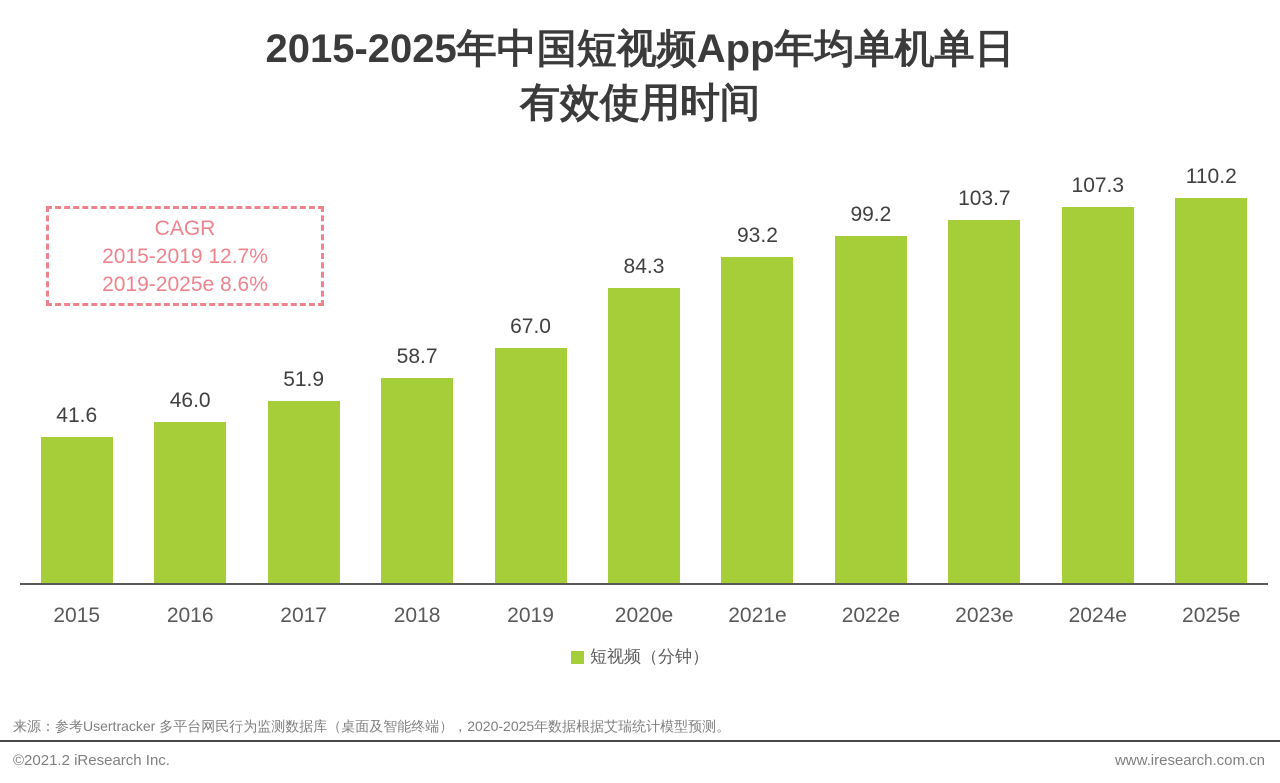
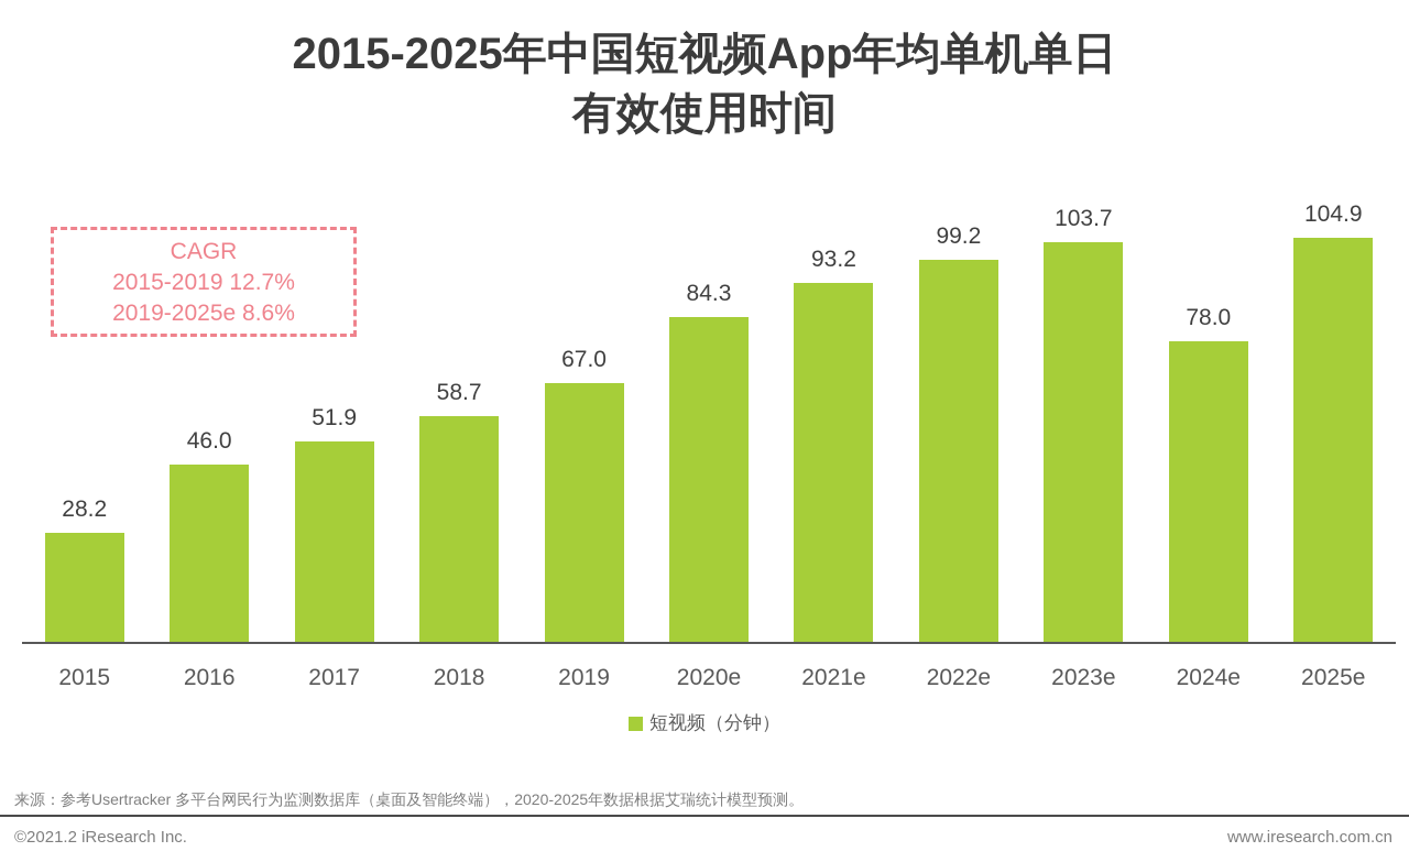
2015: 41.6 -> 28.2
2024e: 107.3 -> 78.0
2025e: 110.2 -> 104.9
